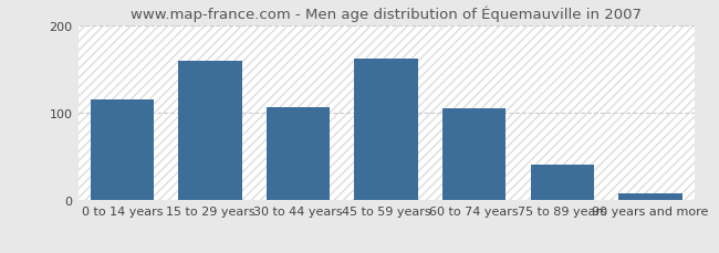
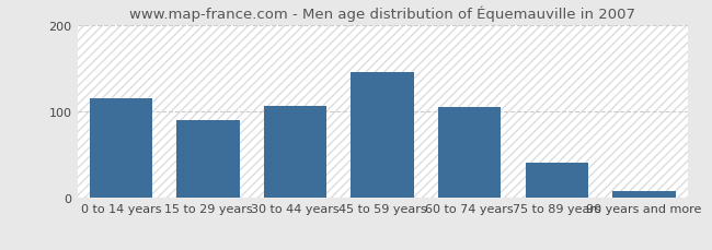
15 to 29 years: 160 -> 90
45 to 59 years: 162 -> 145
